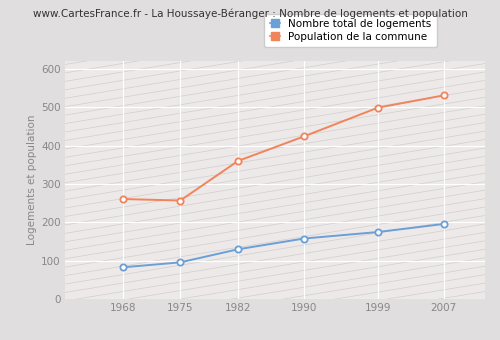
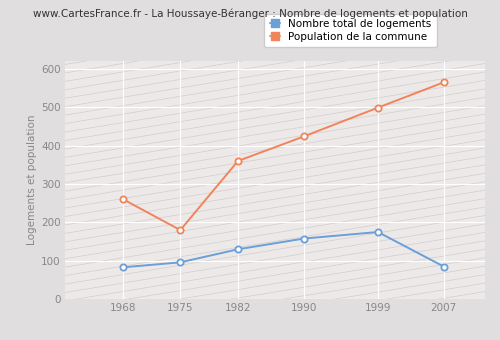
Population de la commune/1975: 257 -> 180
Nombre total de logements/2007: 196 -> 85
Population de la commune/2007: 531 -> 565
